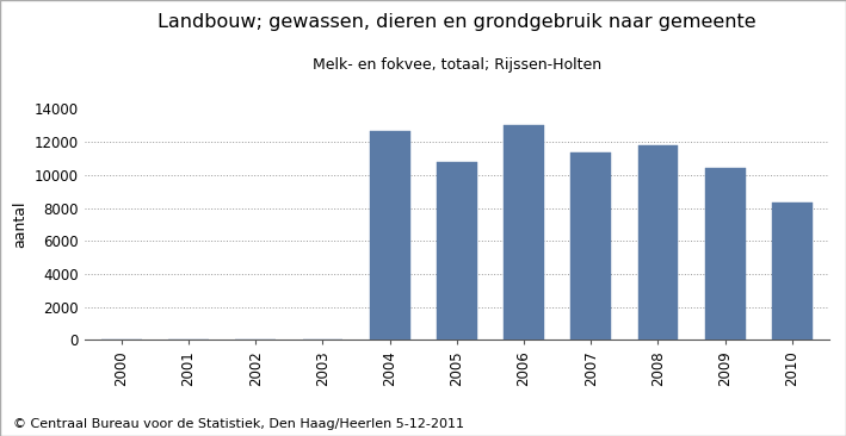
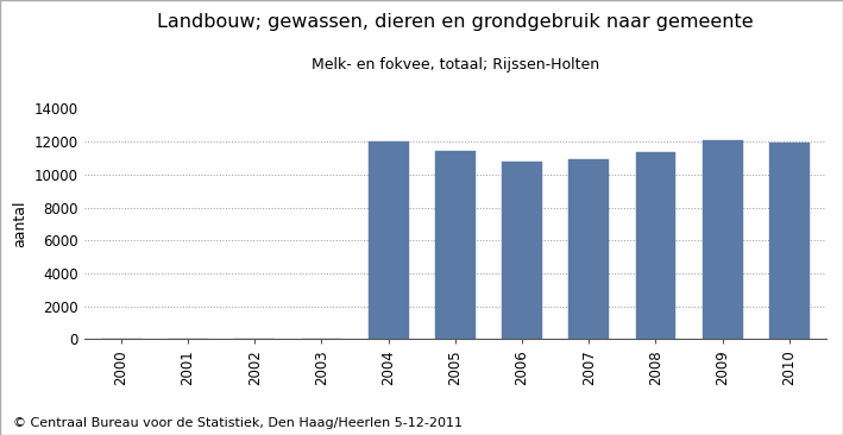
2004: 12700 -> 12000
2005: 10800 -> 11400
2006: 13000 -> 10800
2007: 11400 -> 10900
2008: 11800 -> 11300
2009: 10400 -> 12100
2010: 8300 -> 11900
